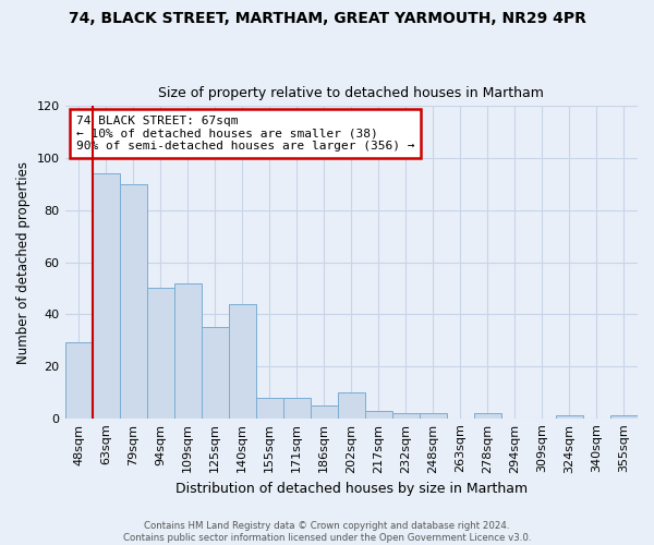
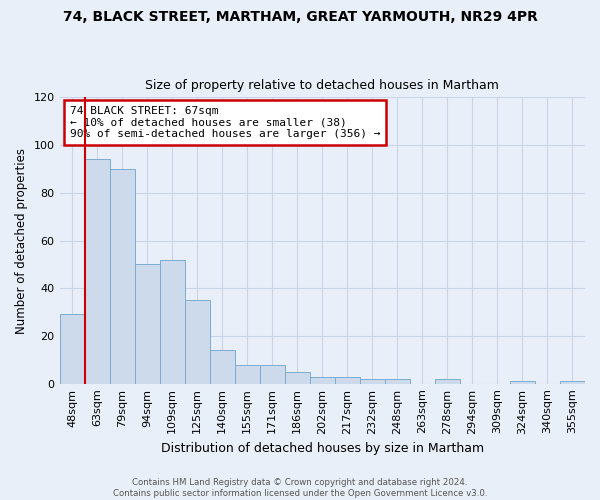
140sqm: 44 -> 14
202sqm: 10 -> 3
